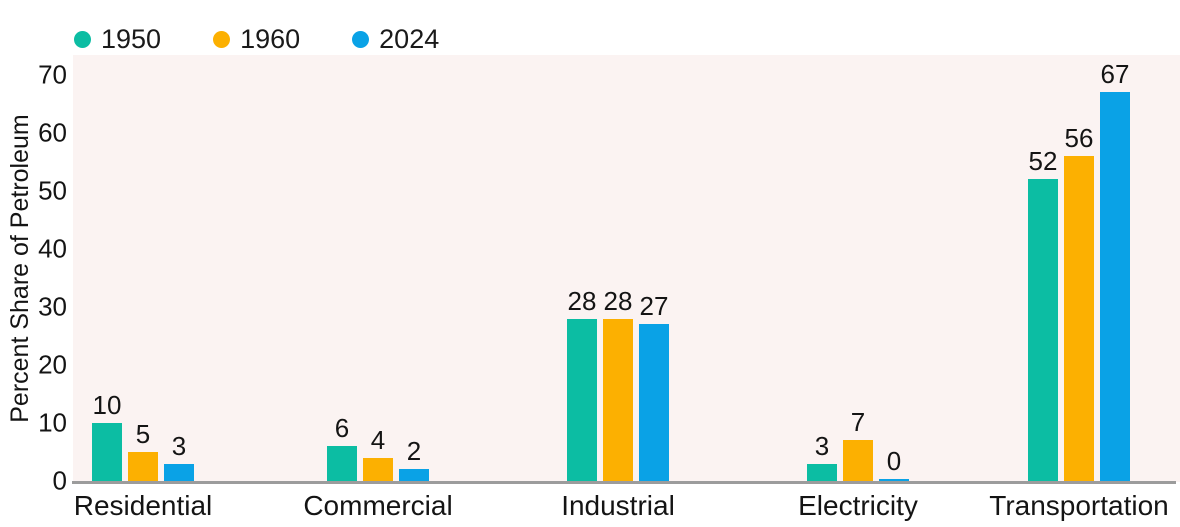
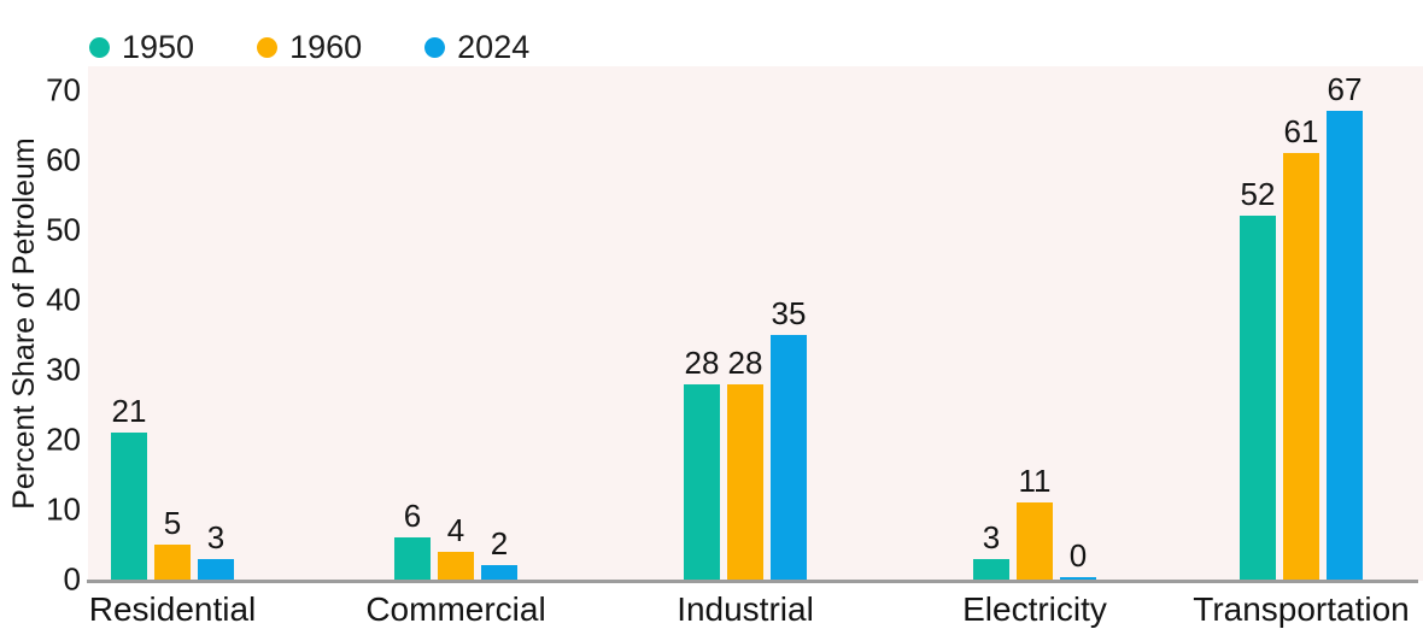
1950/Residential: 10 -> 21
2024/Industrial: 27 -> 35
1960/Electricity: 7 -> 11
1960/Transportation: 56 -> 61
